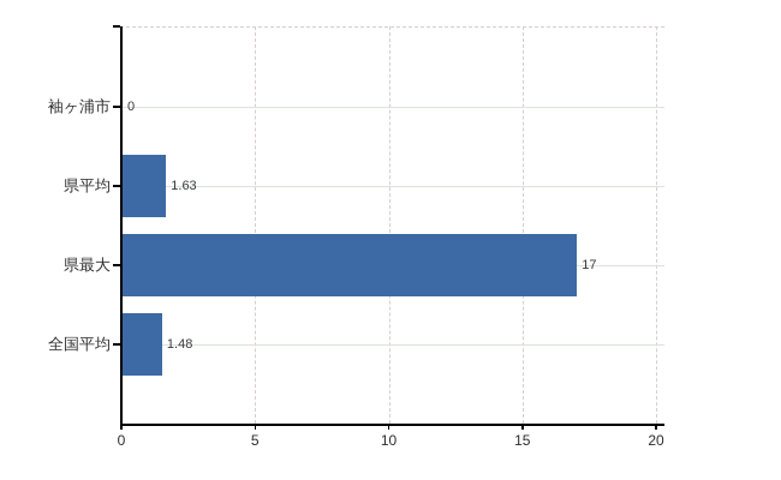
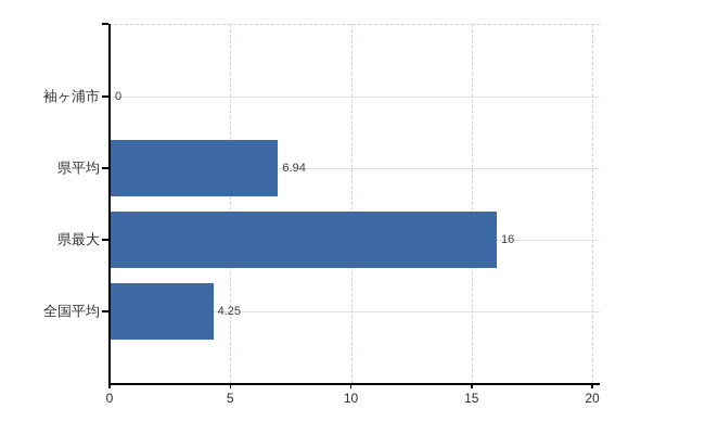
県平均: 1.63 -> 6.94
県最大: 17 -> 16
全国平均: 1.48 -> 4.25
